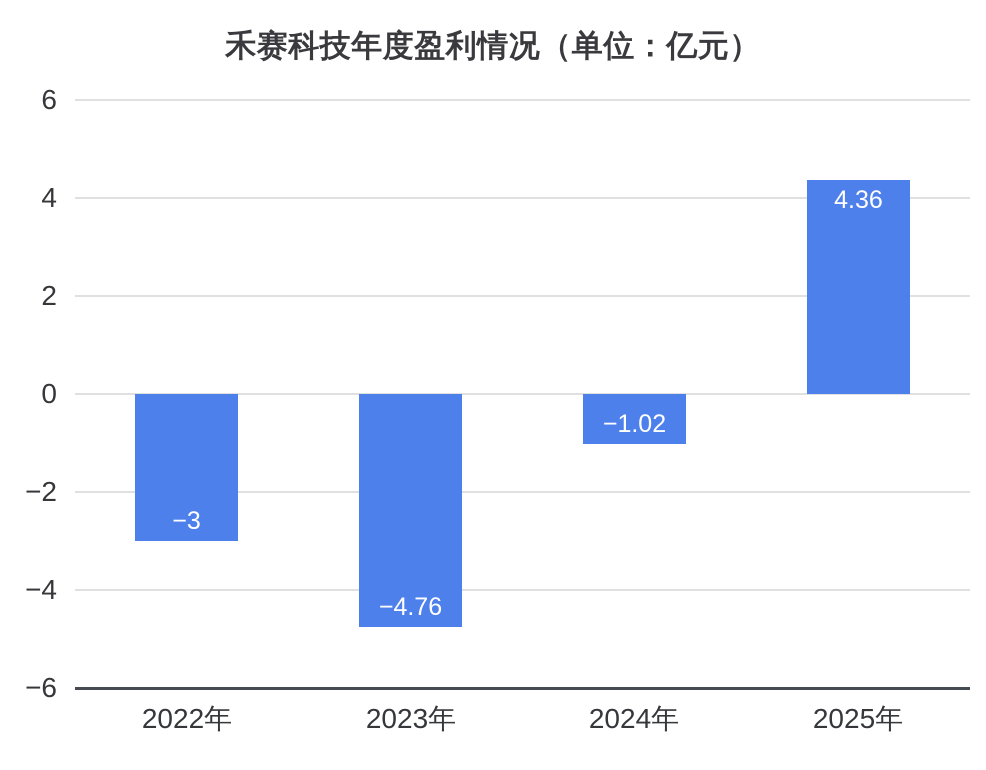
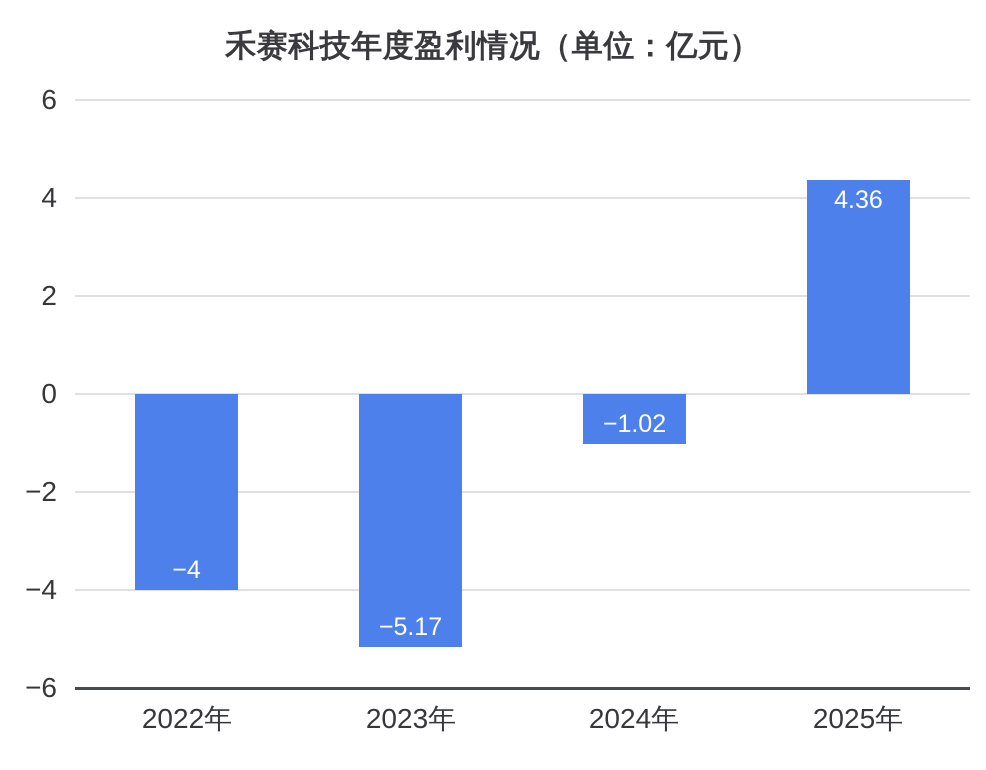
2022年: −3 -> −4
2023年: −4.76 -> −5.17
